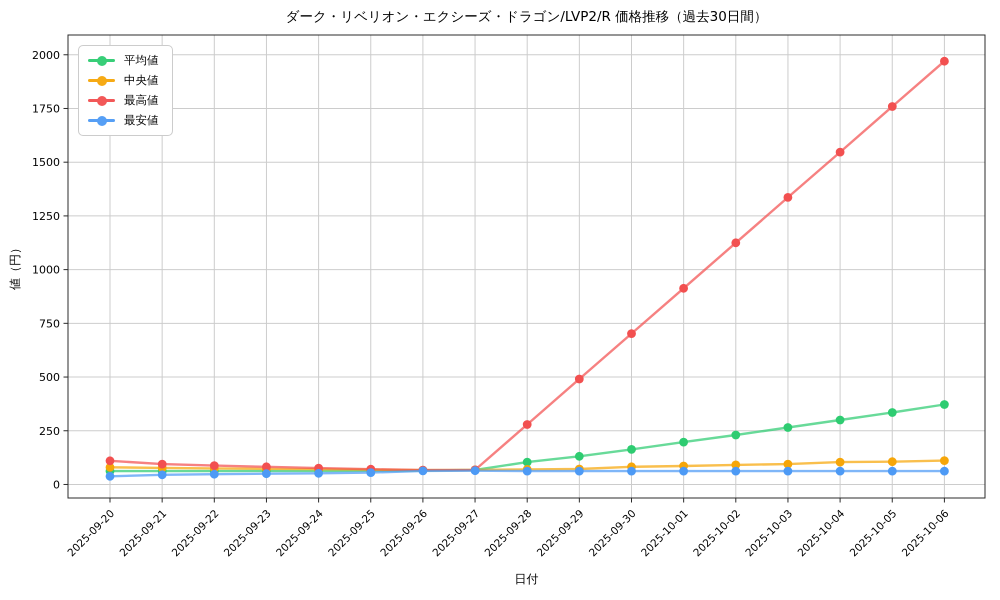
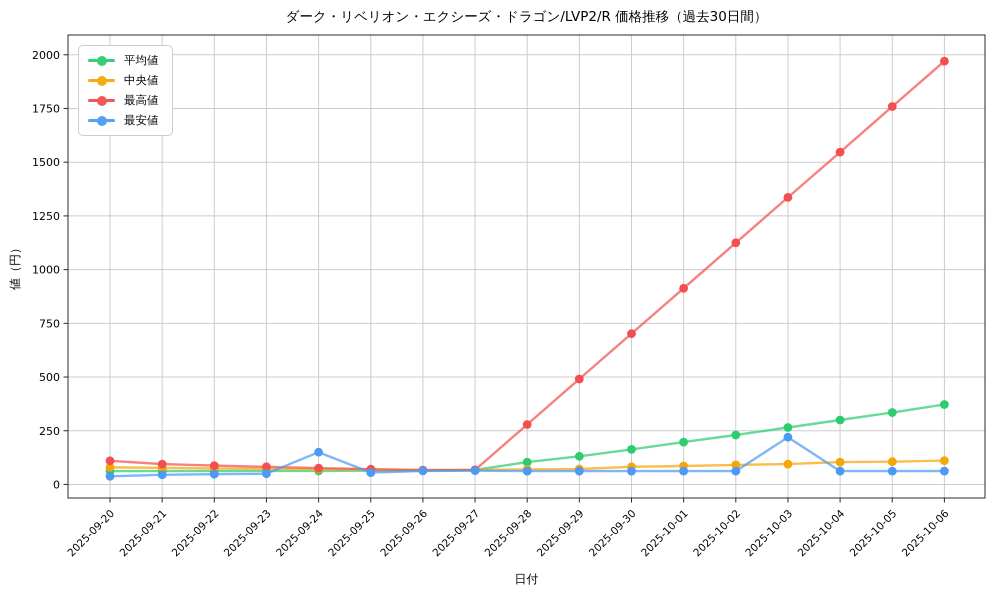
最安値/2025-09-24: 50 -> 150
最安値/2025-10-03: 60 -> 220
